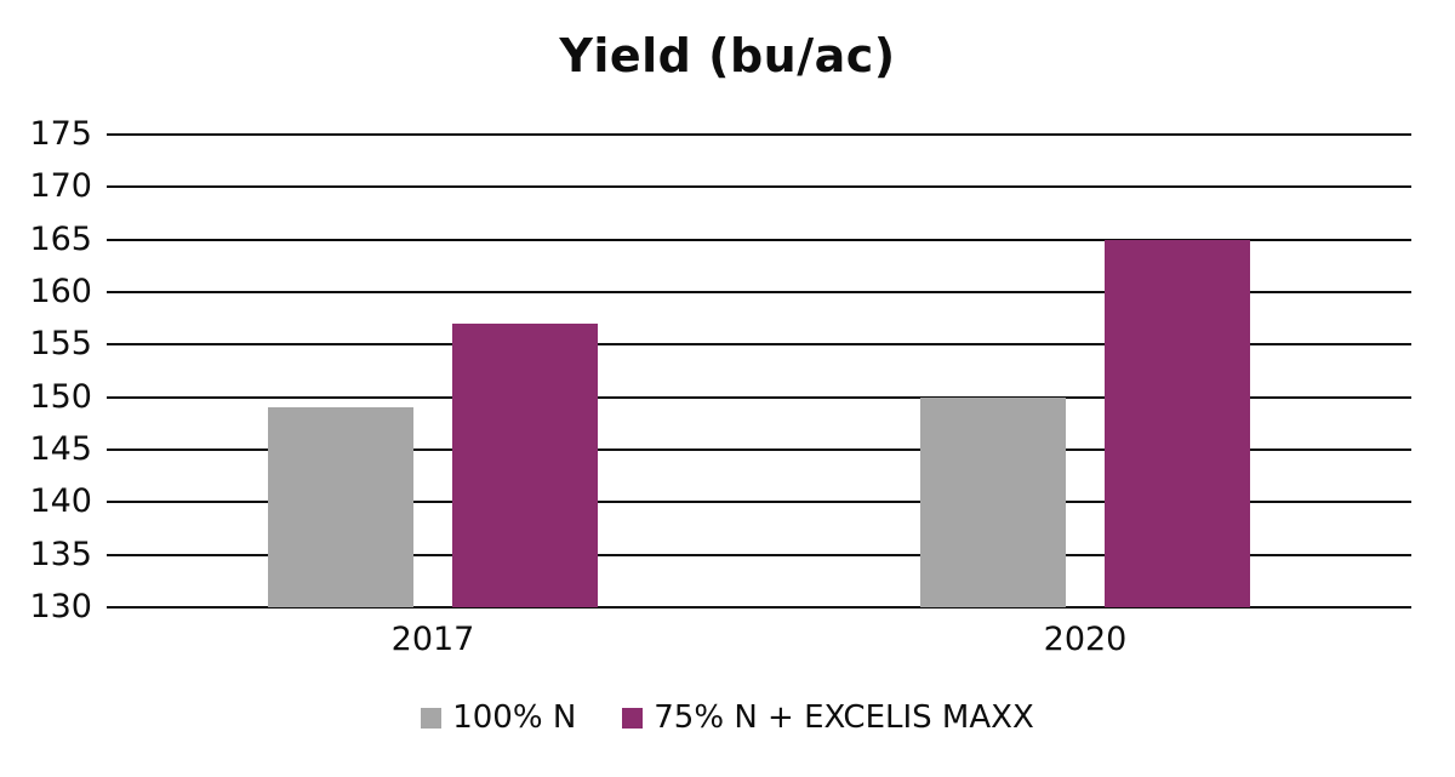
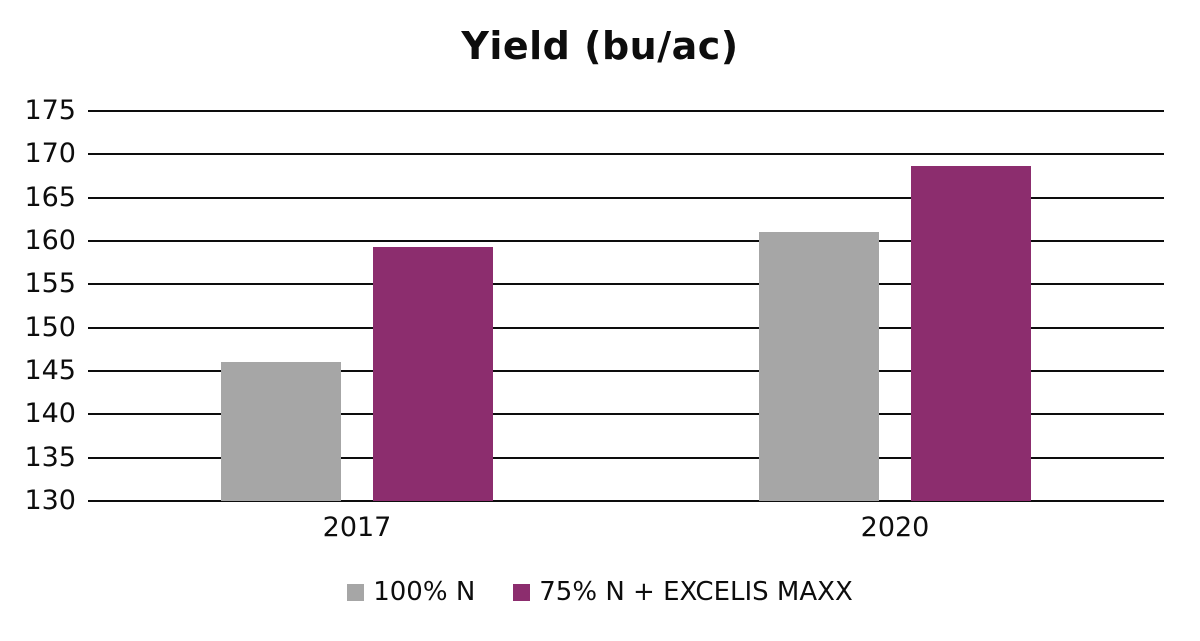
100% N/2017: 149 -> 146
75% N + EXCELIS MAXX/2017: 157 -> 159
100% N/2020: 150 -> 161
75% N + EXCELIS MAXX/2020: 165 -> 169
